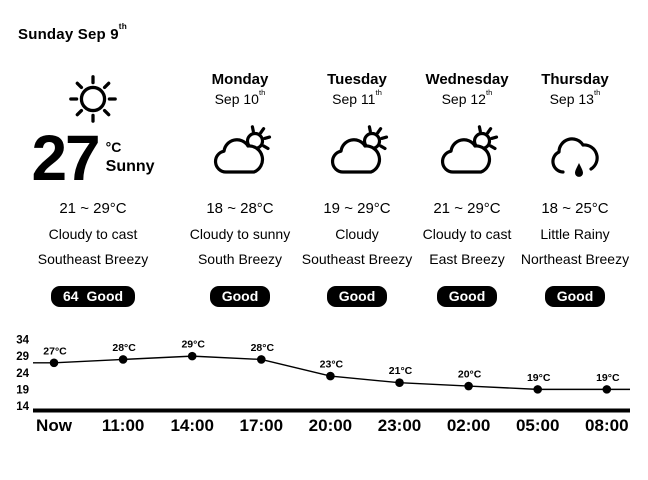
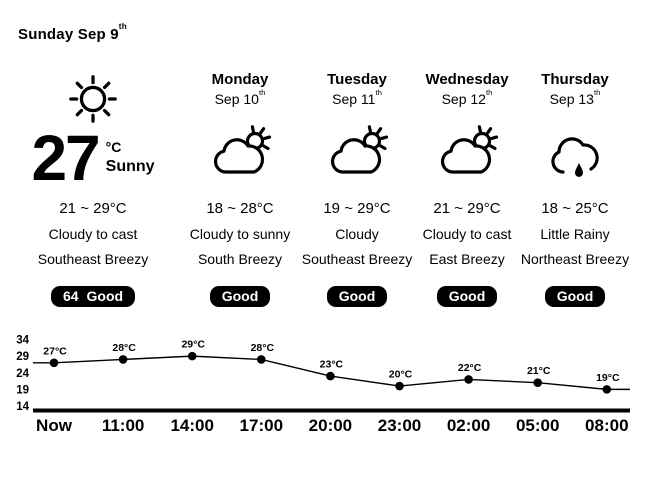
23:00: 21°C -> 20°C
02:00: 20°C -> 22°C
05:00: 19°C -> 21°C
